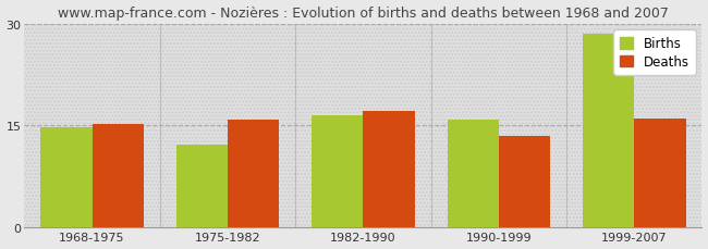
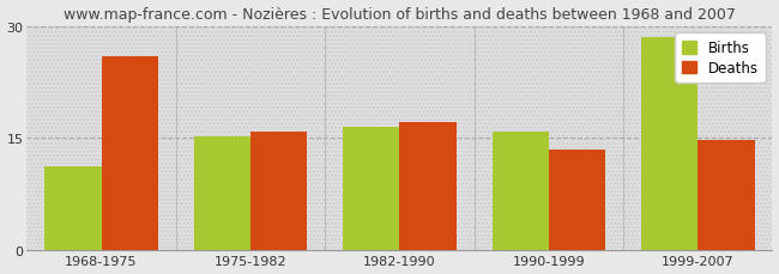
Births/1968-1975: 14.7 -> 11.2
Deaths/1968-1975: 15.3 -> 26.0
Births/1975-1982: 12.2 -> 15.2
Deaths/1999-2007: 16.1 -> 14.8
